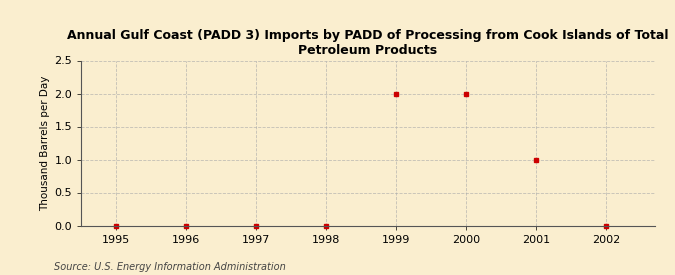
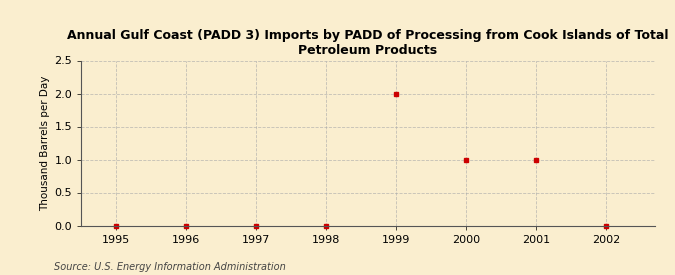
2000: 2 -> 1
